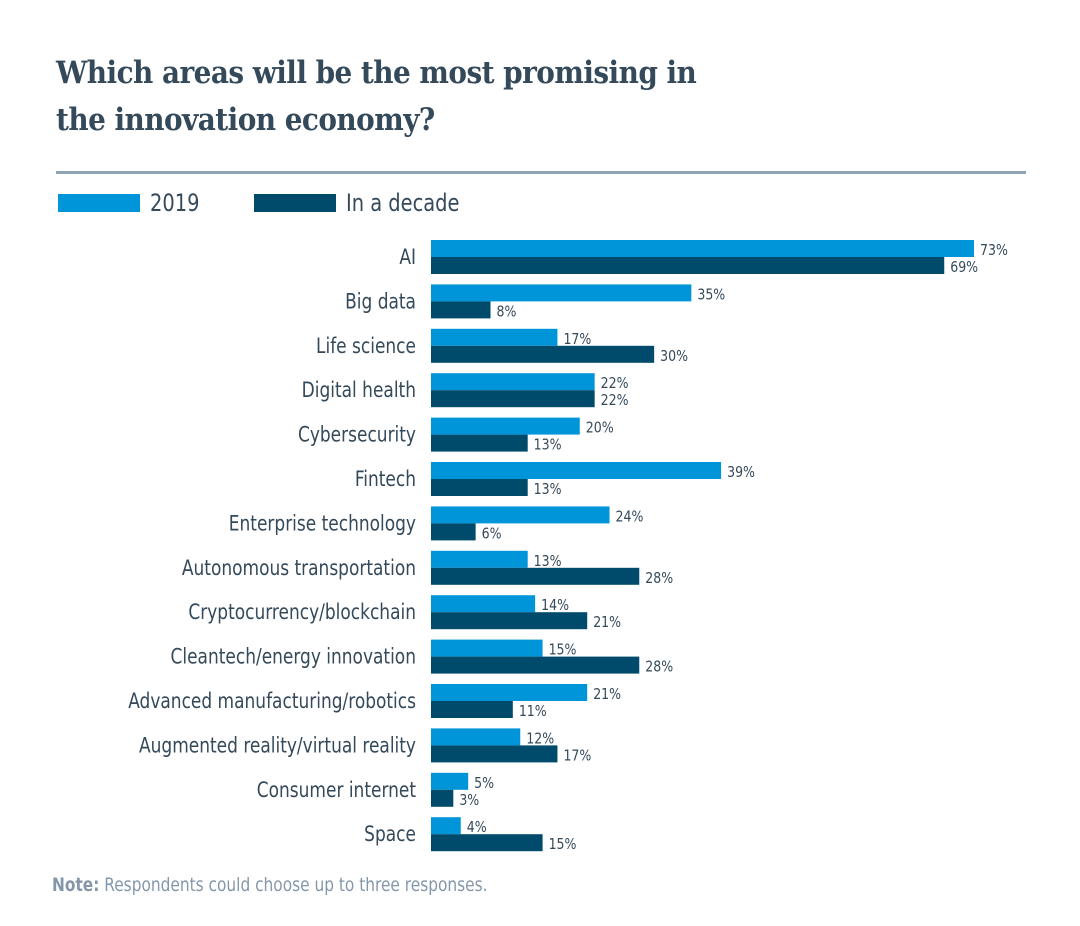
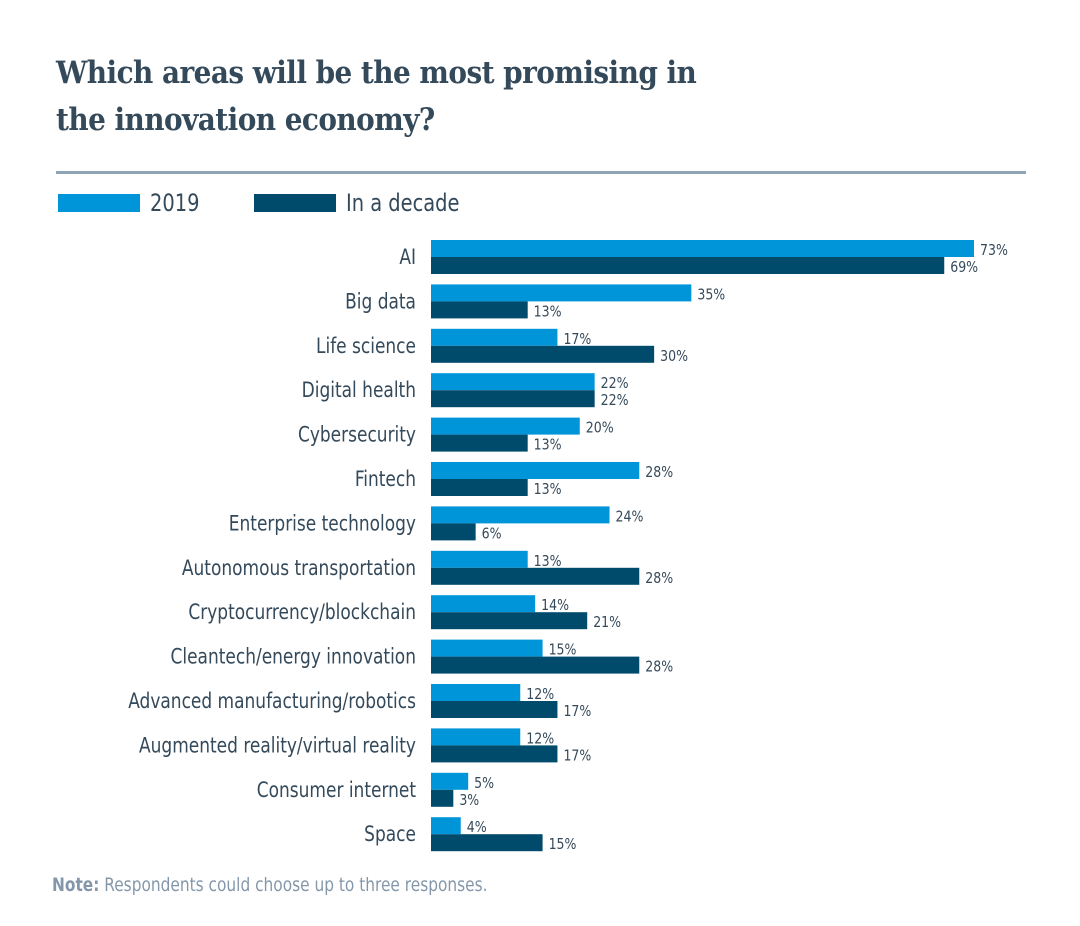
In a decade/Big data: 8% -> 13%
2019/Fintech: 39% -> 28%
2019/Advanced manufacturing/robotics: 21% -> 12%
In a decade/Advanced manufacturing/robotics: 11% -> 17%
